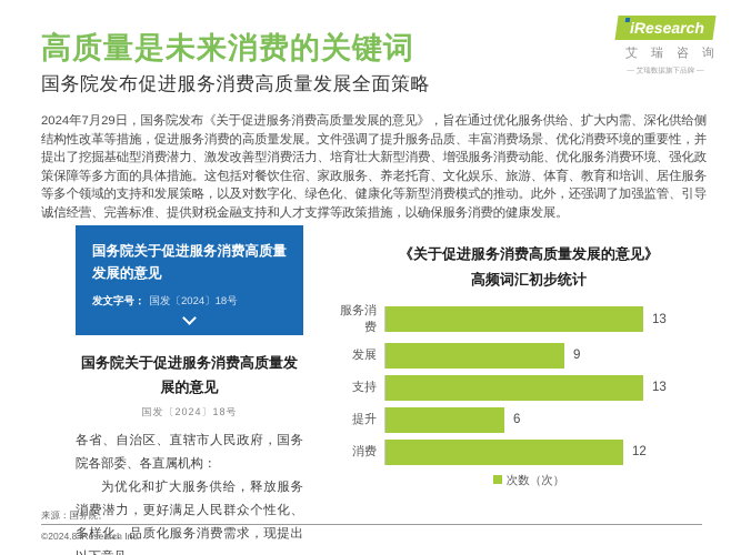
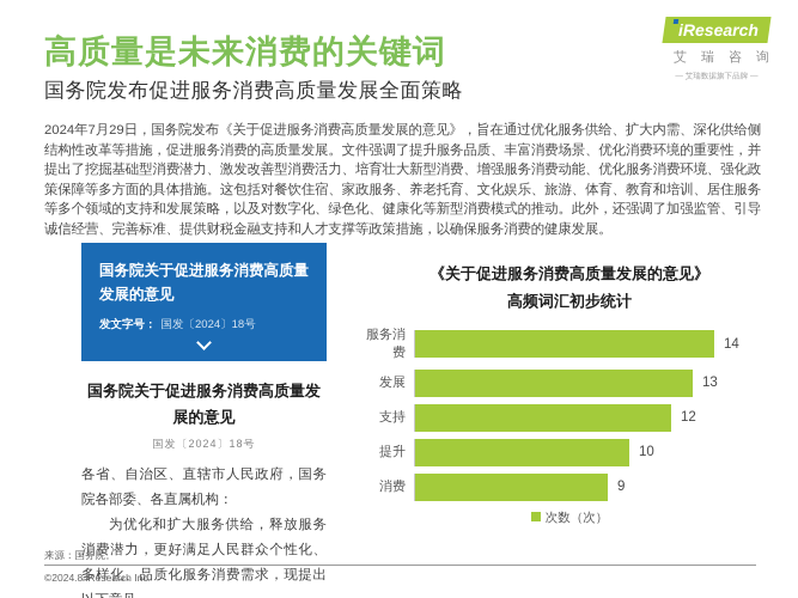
服务消费: 13 -> 14
发展: 9 -> 13
支持: 13 -> 12
提升: 6 -> 10
消费: 12 -> 9
